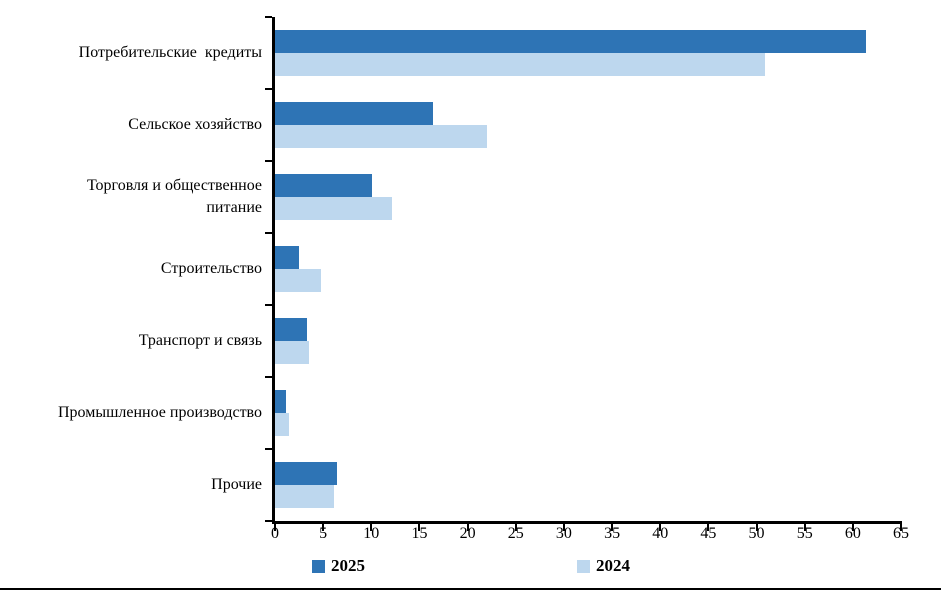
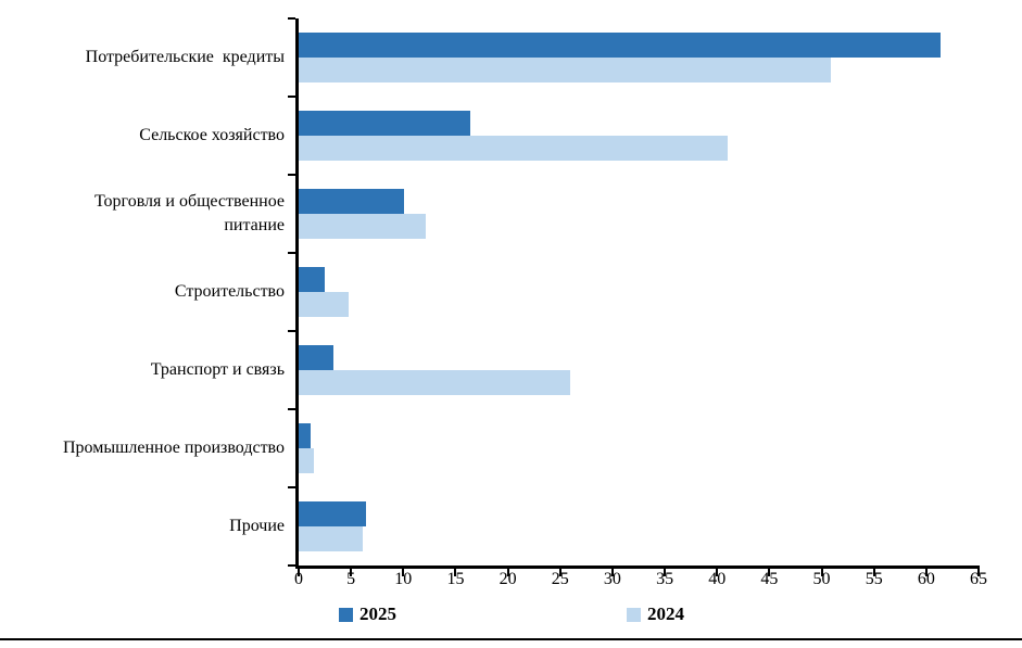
2024/Сельское хозяйство: 22 -> 41
2024/Транспорт и связь: 4 -> 26
